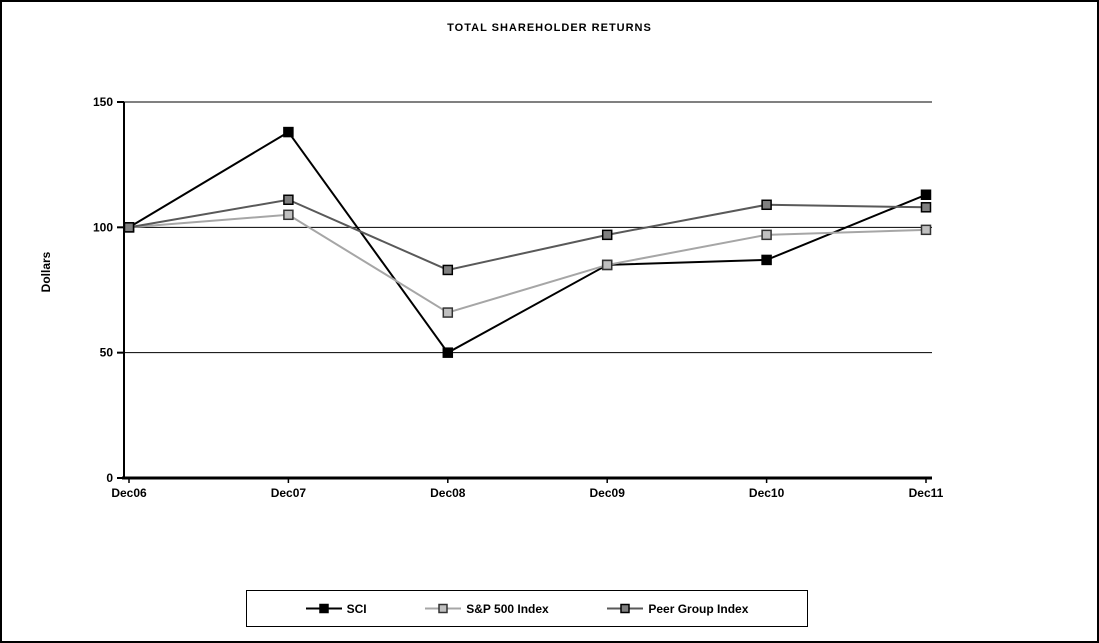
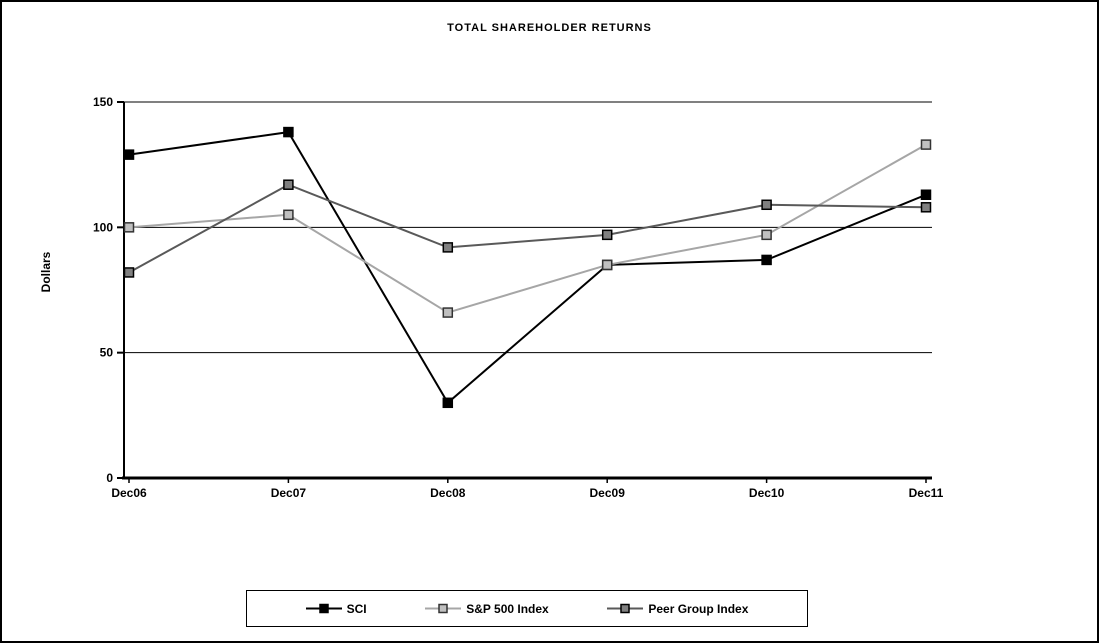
SCI/Dec06: 100 -> 129
Peer Group Index/Dec06: 100 -> 82
Peer Group Index/Dec07: 111 -> 117
SCI/Dec08: 50 -> 30
Peer Group Index/Dec08: 83 -> 92
S&P 500 Index/Dec11: 99 -> 133
